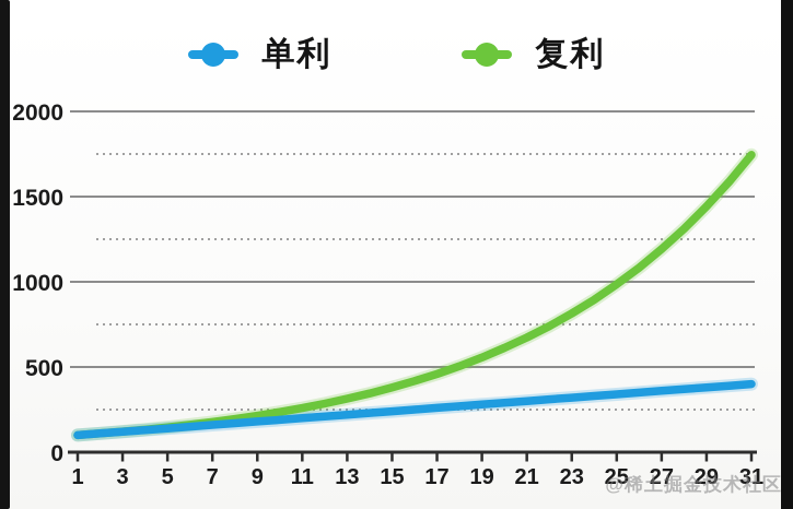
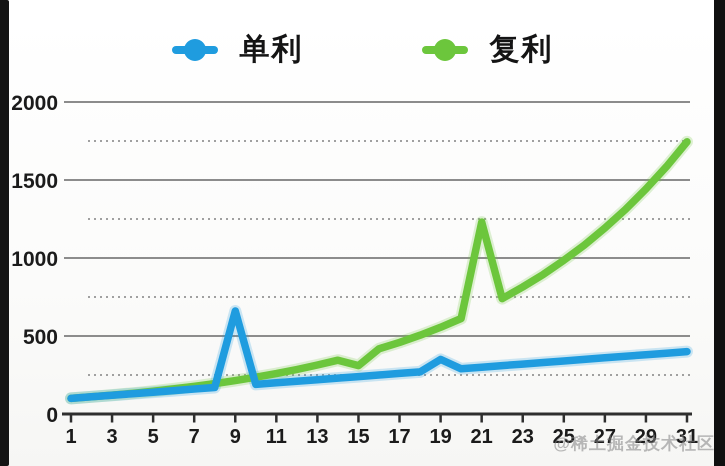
单利/9: 180 -> 660
复利/15: 380 -> 310
单利/19: 280 -> 350
复利/21: 670 -> 1230
